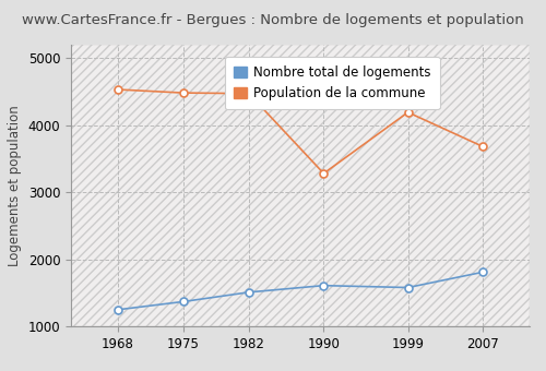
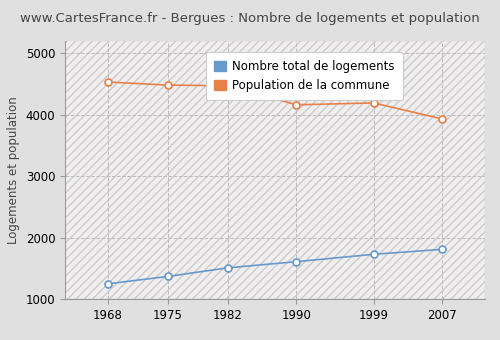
Population de la commune/1990: 3280 -> 4160
Nombre total de logements/1999: 1580 -> 1730
Population de la commune/2007: 3680 -> 3930
